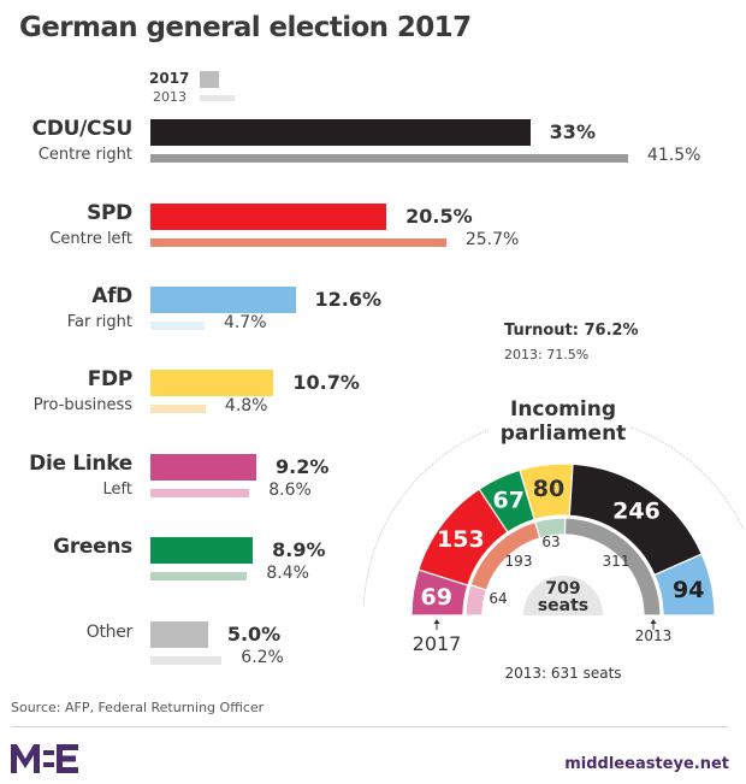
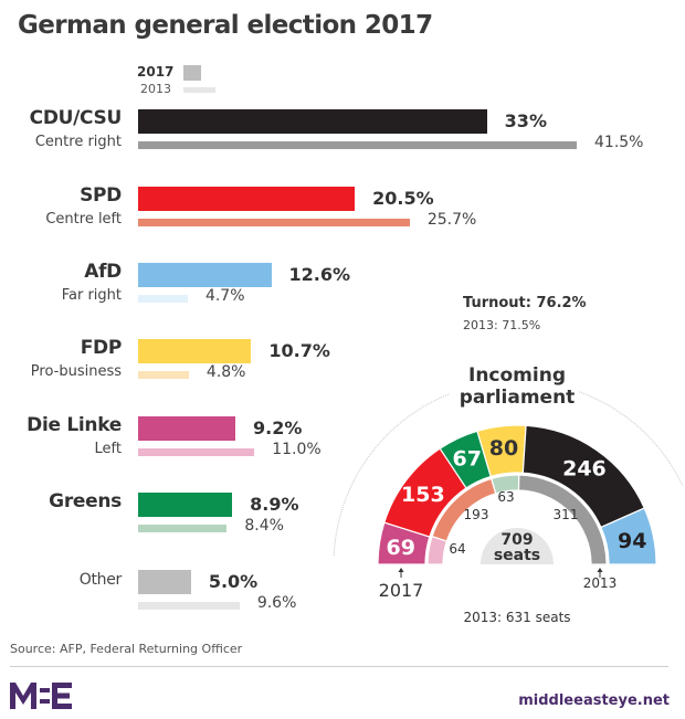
German general election 2017/2013/Die Linke: 8.6% -> 11.0%
German general election 2017/2013/Other: 6.2% -> 9.6%
